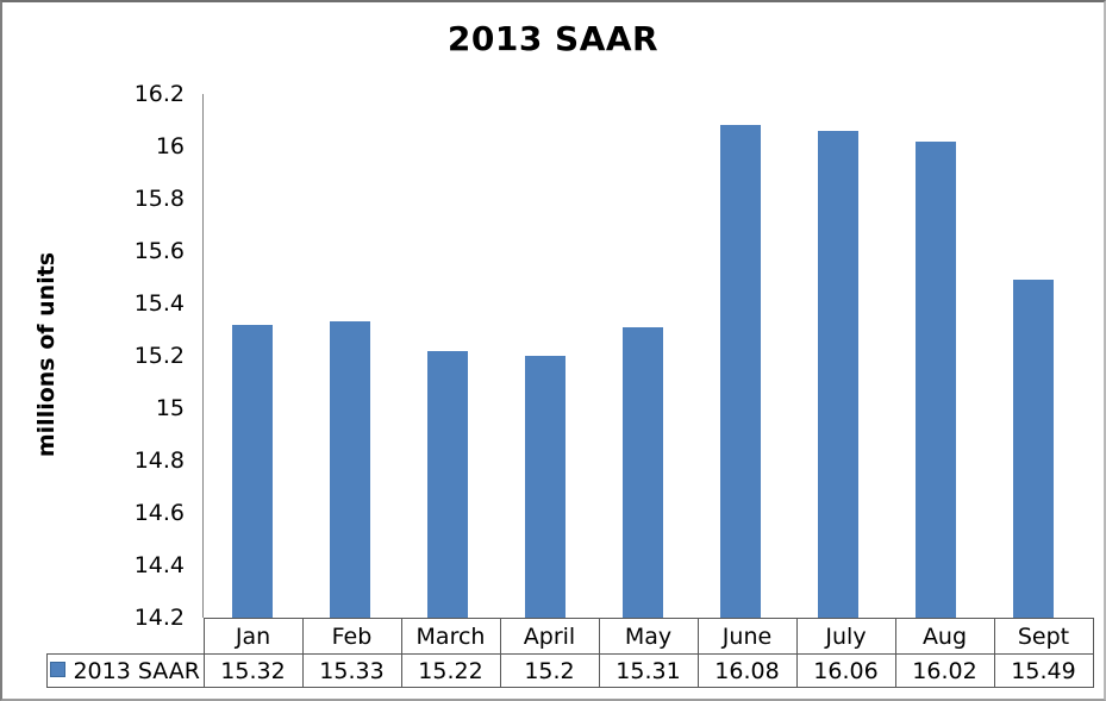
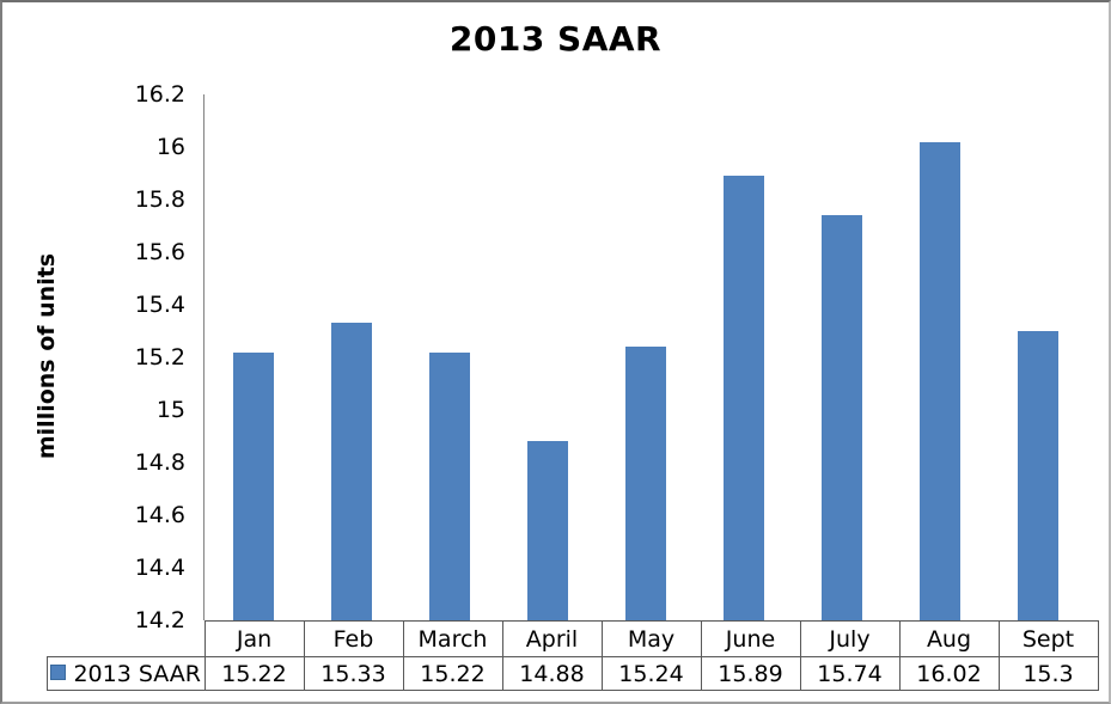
Jan: 15.32 -> 15.22
April: 15.2 -> 14.88
May: 15.31 -> 15.24
June: 16.08 -> 15.89
July: 16.06 -> 15.74
Sept: 15.49 -> 15.3
